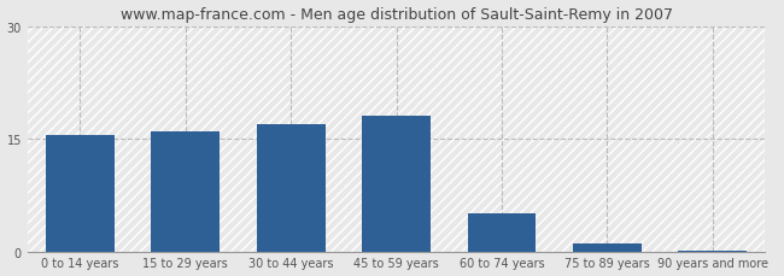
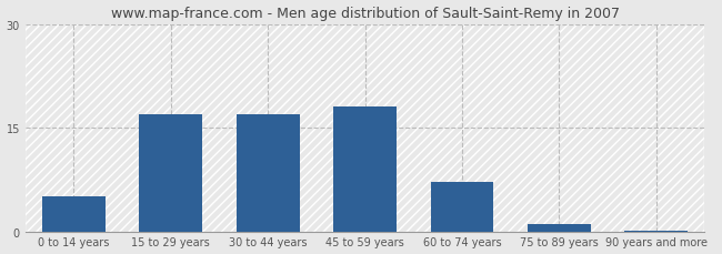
0 to 14 years: 15.5 -> 5.0
15 to 29 years: 16.0 -> 17.0
60 to 74 years: 5.0 -> 7.2
